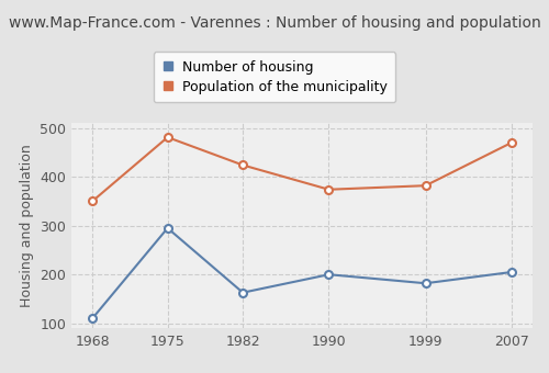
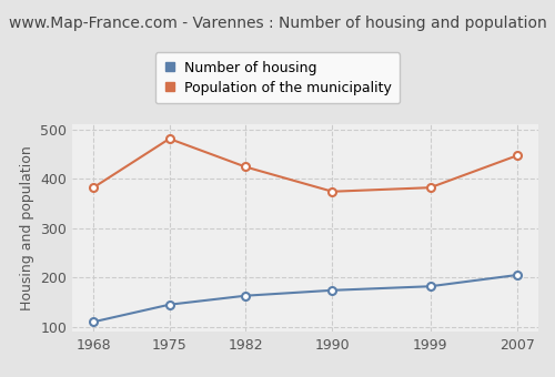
Population of the municipality/1968: 350 -> 382
Number of housing/1975: 295 -> 145
Number of housing/1990: 200 -> 174
Population of the municipality/2007: 470 -> 447
